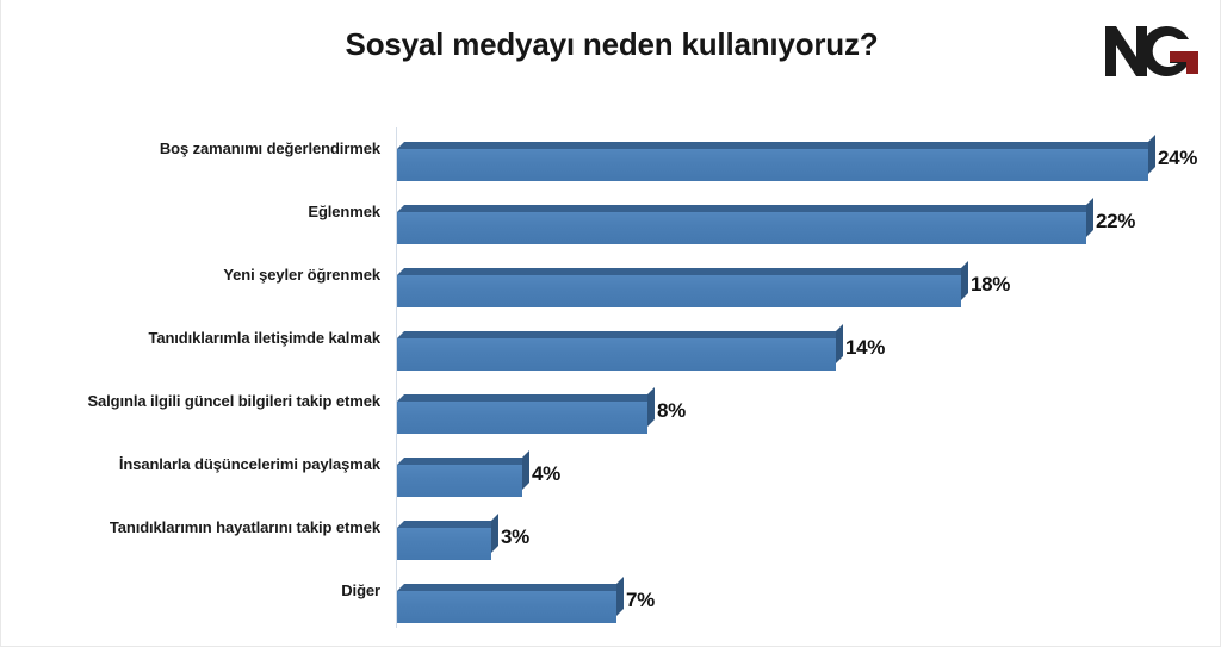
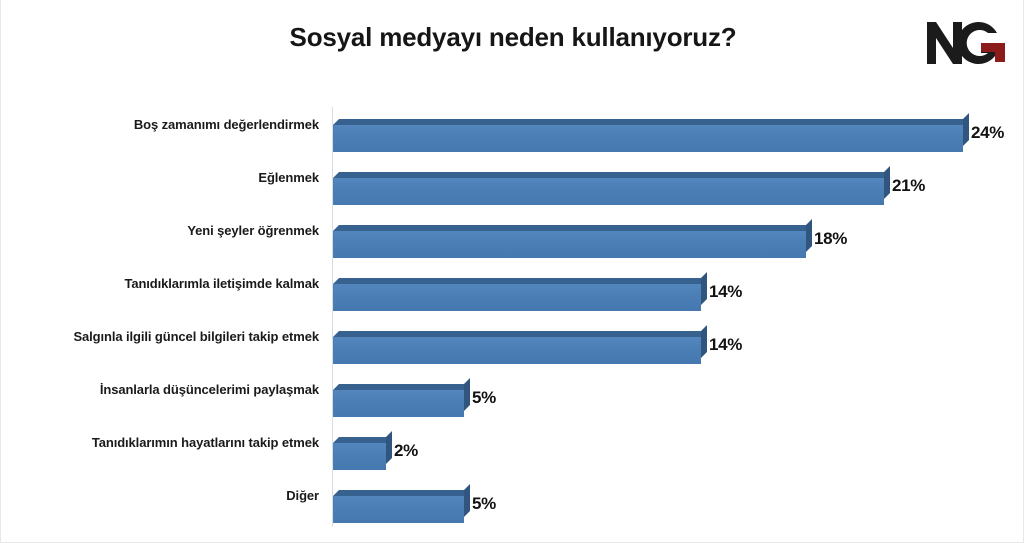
Eğlenmek: 22% -> 21%
Salgınla ilgili güncel bilgileri takip etmek: 8% -> 14%
İnsanlarla düşüncelerimi paylaşmak: 4% -> 5%
Tanıdıklarımın hayatlarını takip etmek: 3% -> 2%
Diğer: 7% -> 5%
